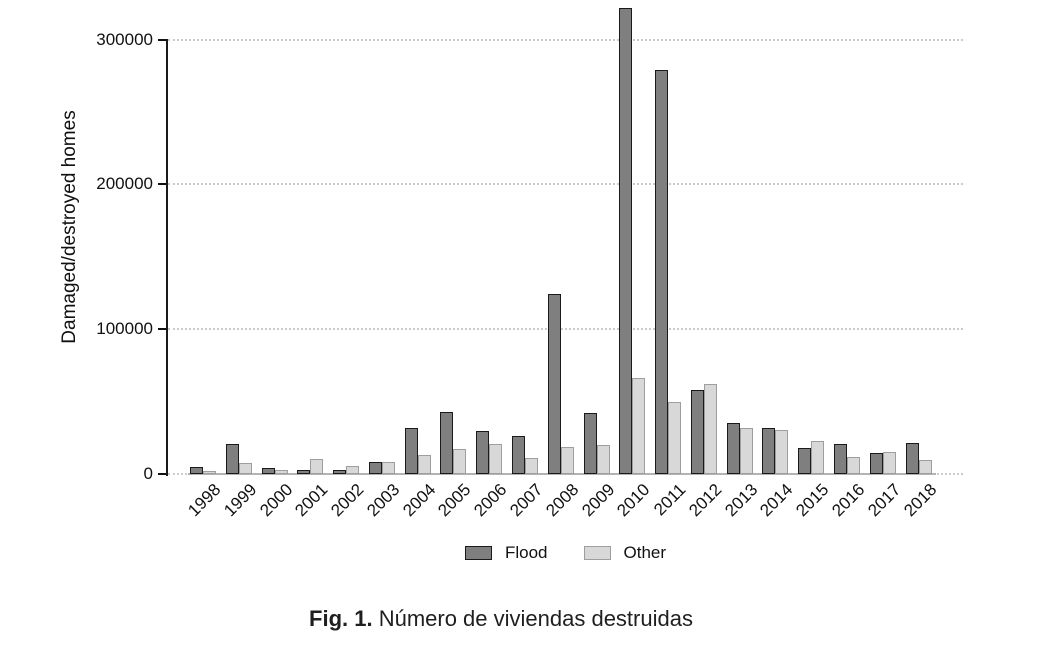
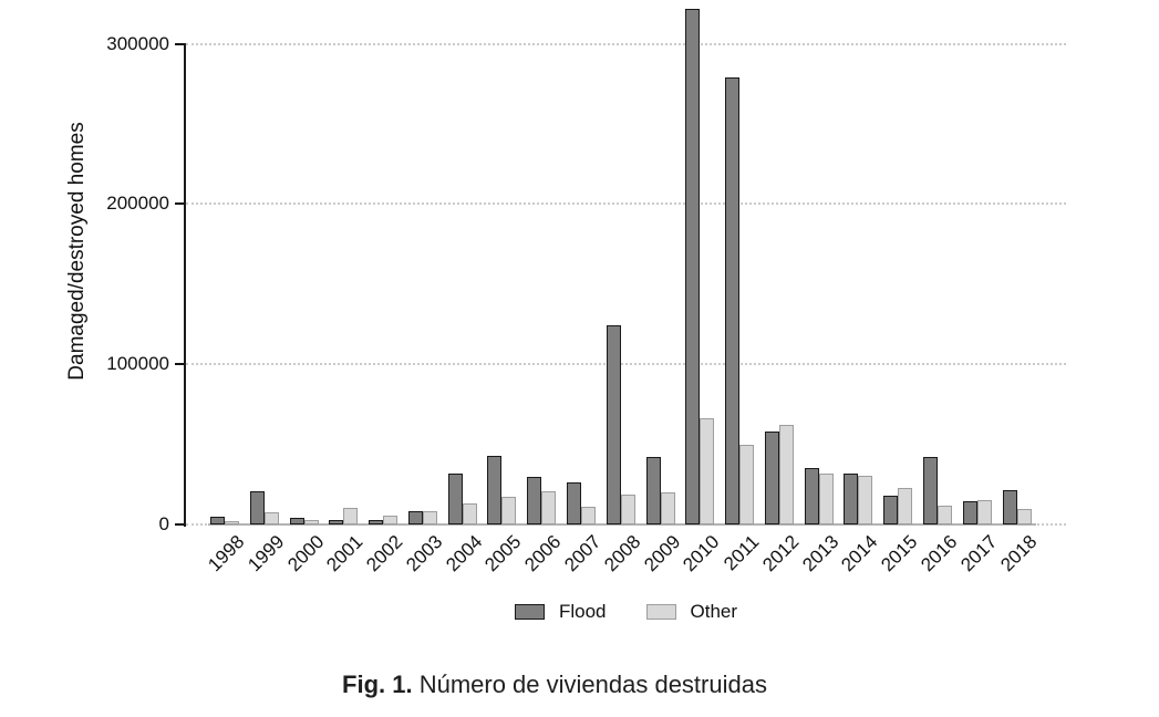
Flood/2016: 21000 -> 42000
